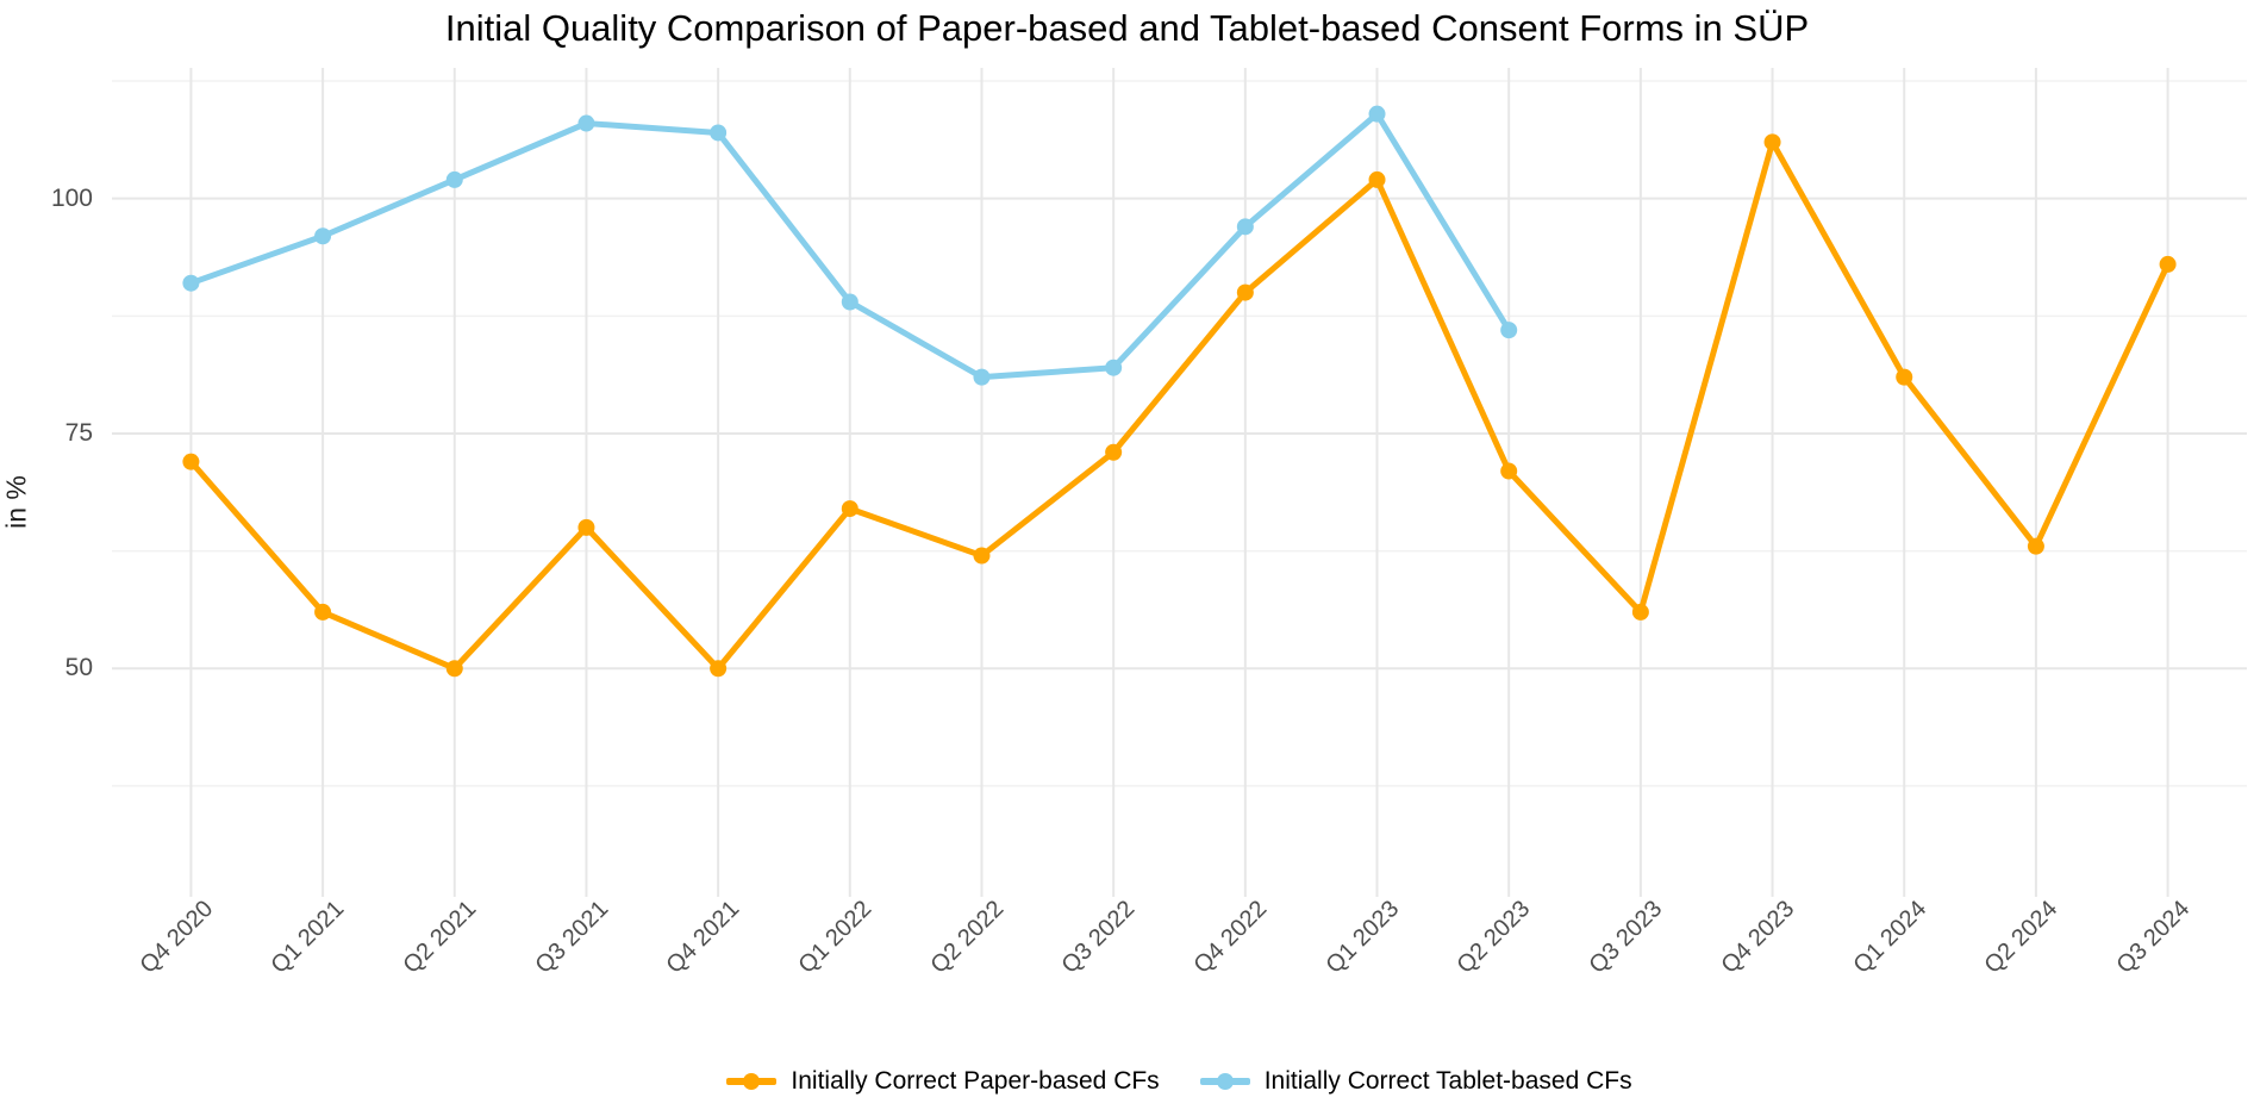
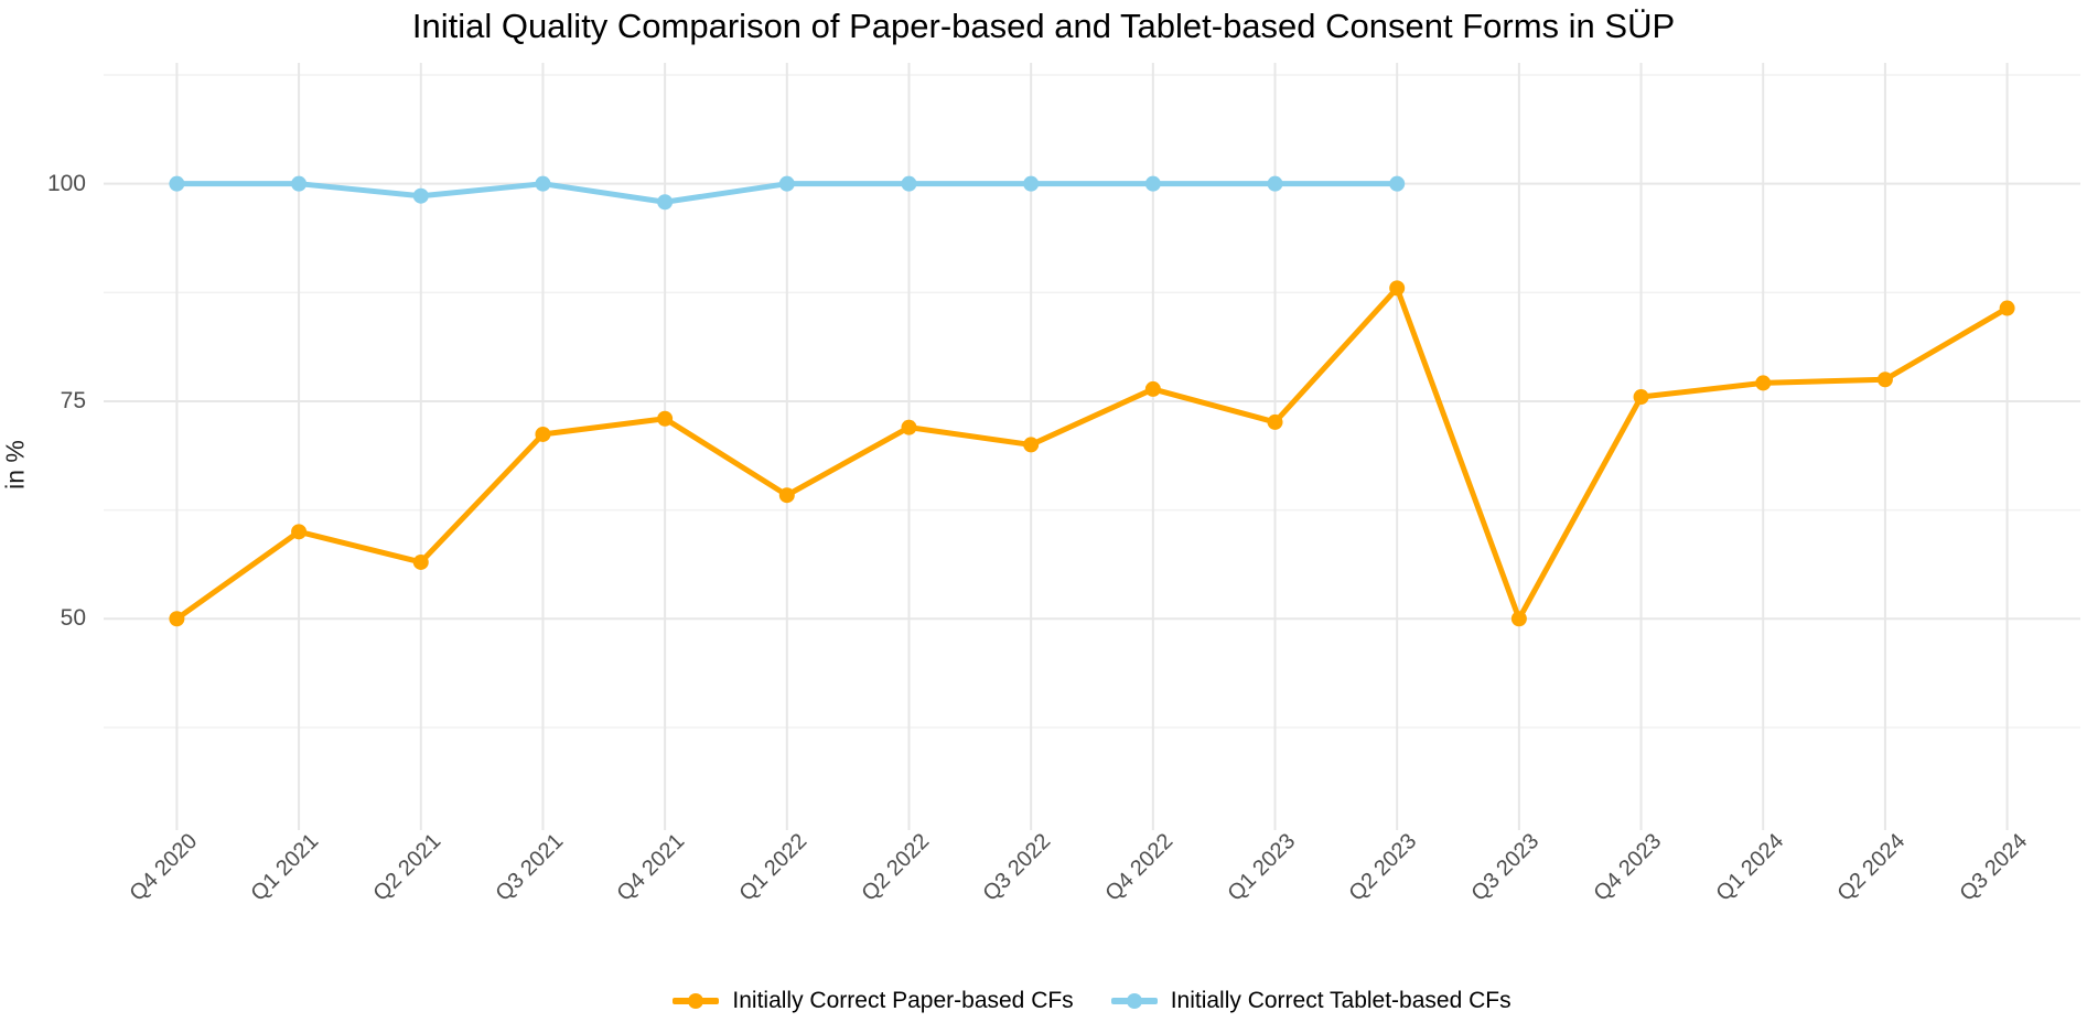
Initially Correct Paper-based CFs/Q4 2020: 72 -> 50
Initially Correct Tablet-based CFs/Q4 2020: 91 -> 100
Initially Correct Paper-based CFs/Q1 2021: 56 -> 60
Initially Correct Tablet-based CFs/Q1 2021: 96 -> 100
Initially Correct Paper-based CFs/Q2 2021: 50 -> 56
Initially Correct Tablet-based CFs/Q2 2021: 102 -> 99
Initially Correct Paper-based CFs/Q3 2021: 65 -> 71
Initially Correct Tablet-based CFs/Q3 2021: 108 -> 100
Initially Correct Paper-based CFs/Q4 2021: 50 -> 73
Initially Correct Tablet-based CFs/Q4 2021: 107 -> 98
Initially Correct Paper-based CFs/Q1 2022: 67 -> 64
Initially Correct Tablet-based CFs/Q1 2022: 89 -> 100
Initially Correct Paper-based CFs/Q2 2022: 62 -> 72
Initially Correct Tablet-based CFs/Q2 2022: 81 -> 100
Initially Correct Paper-based CFs/Q3 2022: 73 -> 70
Initially Correct Tablet-based CFs/Q3 2022: 82 -> 100
Initially Correct Paper-based CFs/Q4 2022: 90 -> 76
Initially Correct Tablet-based CFs/Q4 2022: 97 -> 100
Initially Correct Paper-based CFs/Q1 2023: 102 -> 73
Initially Correct Tablet-based CFs/Q1 2023: 109 -> 100
Initially Correct Paper-based CFs/Q2 2023: 71 -> 88
Initially Correct Tablet-based CFs/Q2 2023: 86 -> 100
Initially Correct Paper-based CFs/Q3 2023: 56 -> 50
Initially Correct Paper-based CFs/Q4 2023: 106 -> 76
Initially Correct Paper-based CFs/Q1 2024: 81 -> 77
Initially Correct Paper-based CFs/Q2 2024: 63 -> 78
Initially Correct Paper-based CFs/Q3 2024: 93 -> 86
